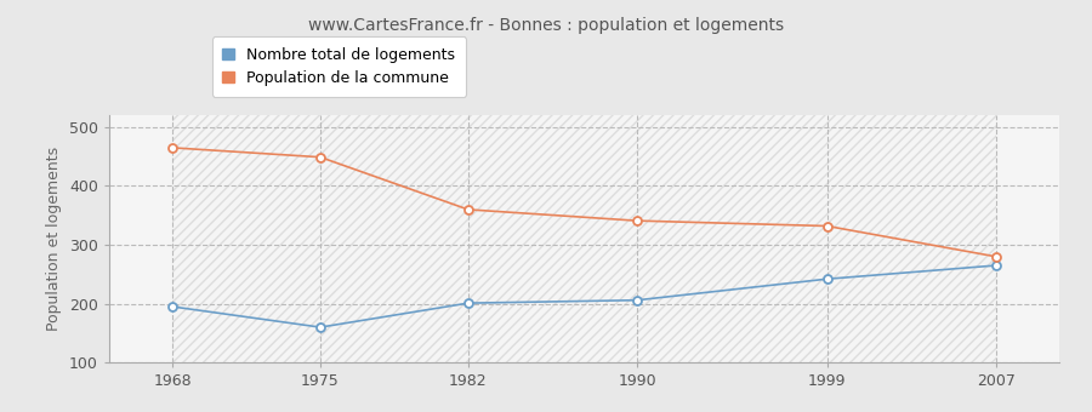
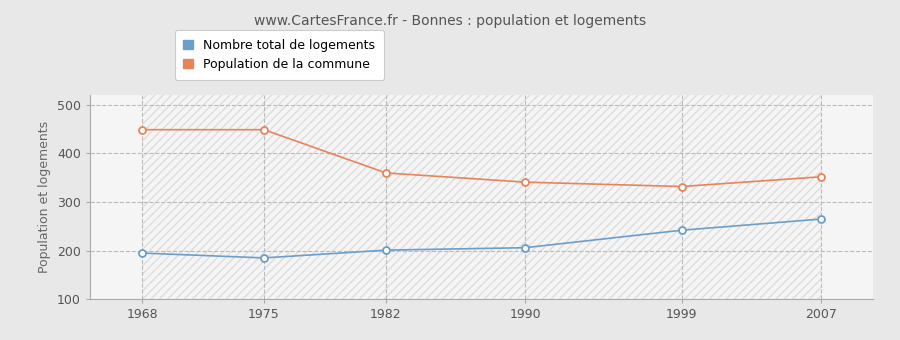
Population de la commune/1968: 465 -> 449
Nombre total de logements/1975: 160 -> 185
Population de la commune/2007: 280 -> 352
